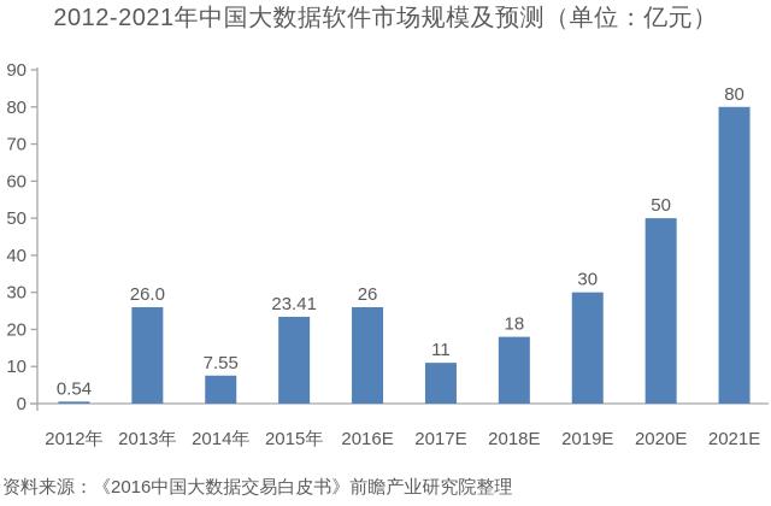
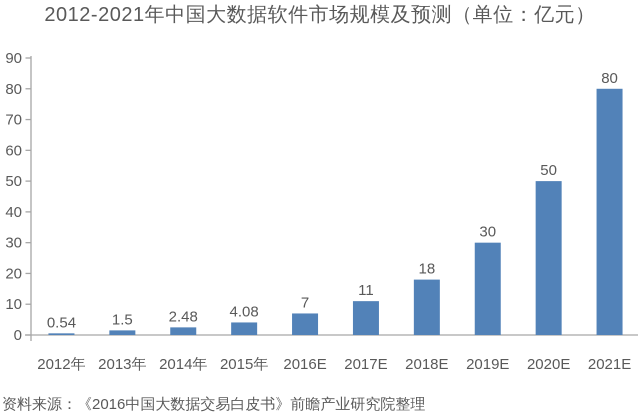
2013年: 26.0 -> 1.5
2014年: 7.55 -> 2.48
2015年: 23.41 -> 4.08
2016E: 26 -> 7
